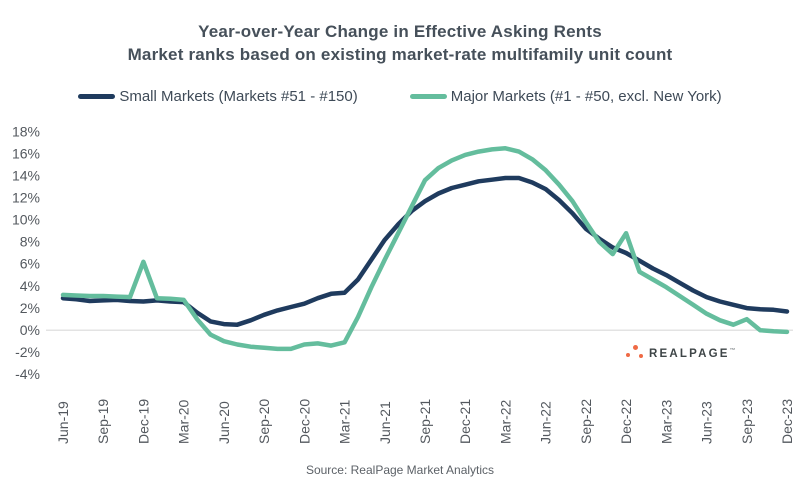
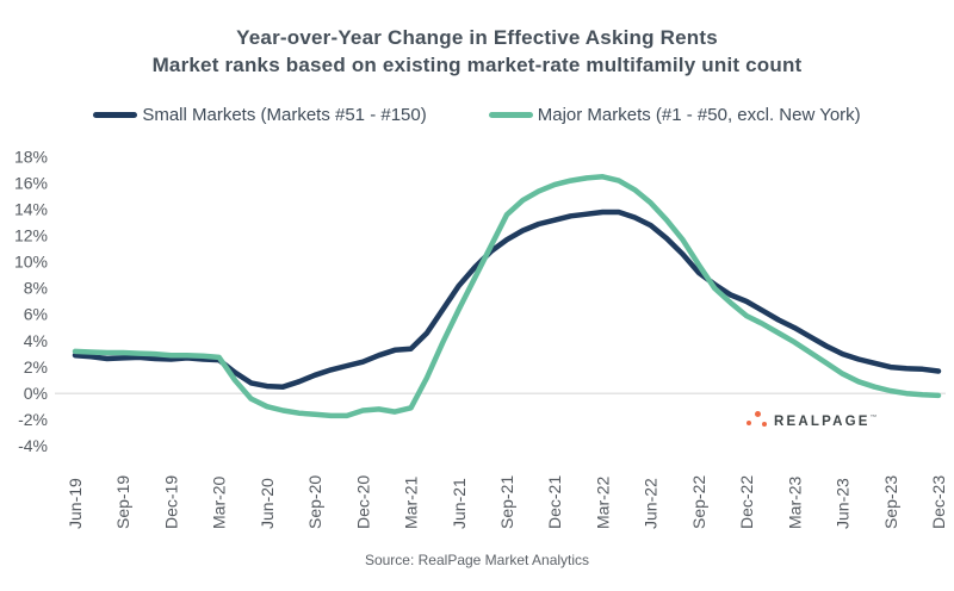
Major Markets (#1 - #50, excl. New York)/Dec-19: 6.2% -> 2.9%
Major Markets (#1 - #50, excl. New York)/Dec-22: 8.8% -> 5.9%
Major Markets (#1 - #50, excl. New York)/Sep-23: 1.0% -> 0.2%
